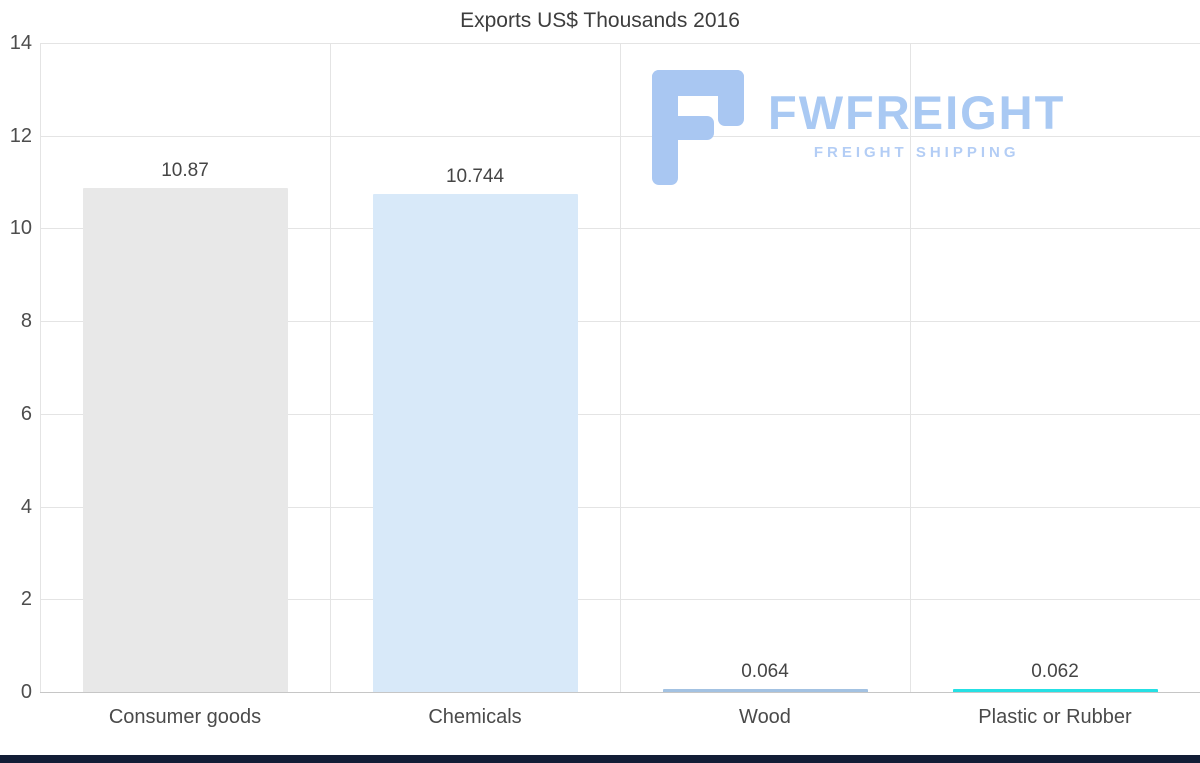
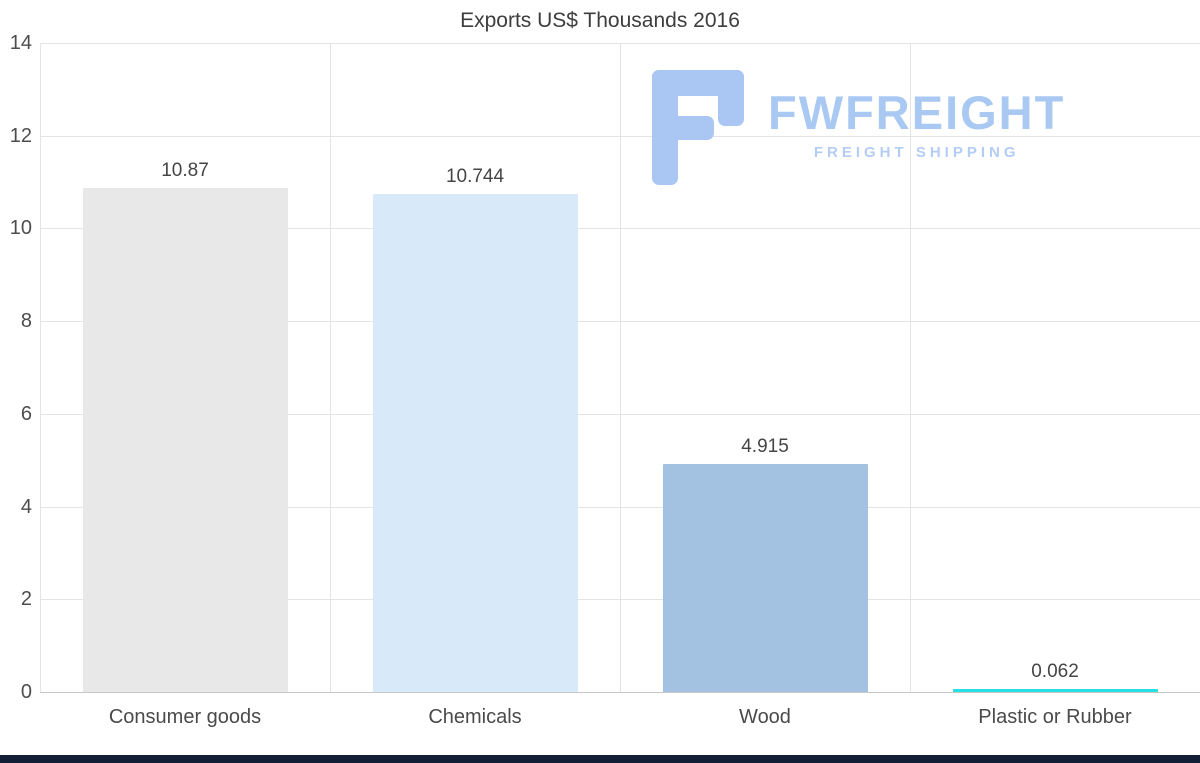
Wood: 0.064 -> 4.915
